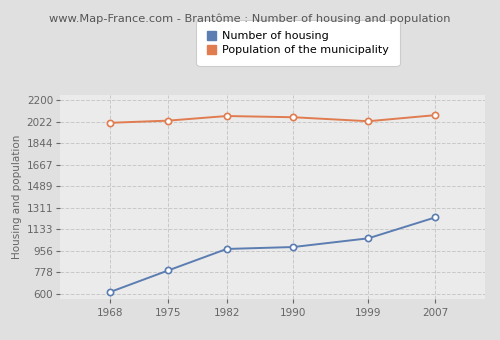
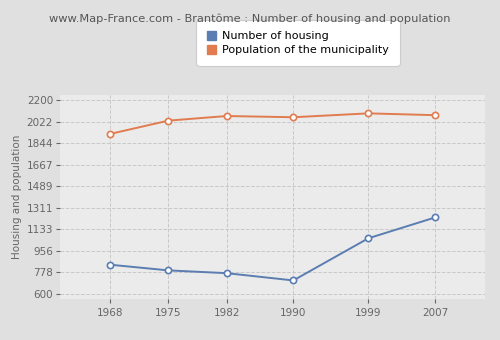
Number of housing/1968: 610 -> 840
Population of the municipality/1968: 2010 -> 1920
Number of housing/1982: 970 -> 770
Number of housing/1990: 990 -> 710
Population of the municipality/1999: 2020 -> 2090
